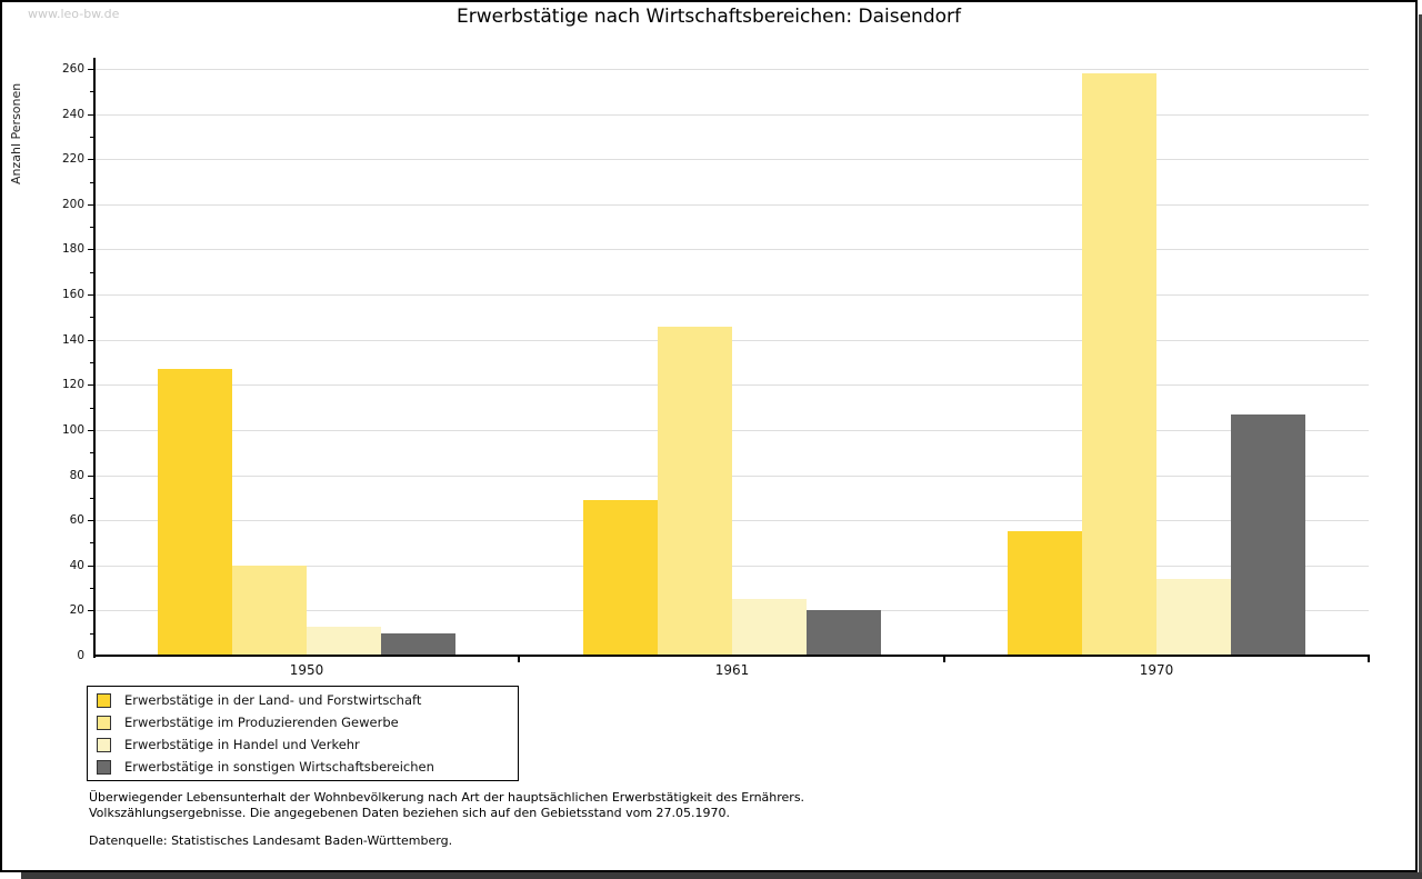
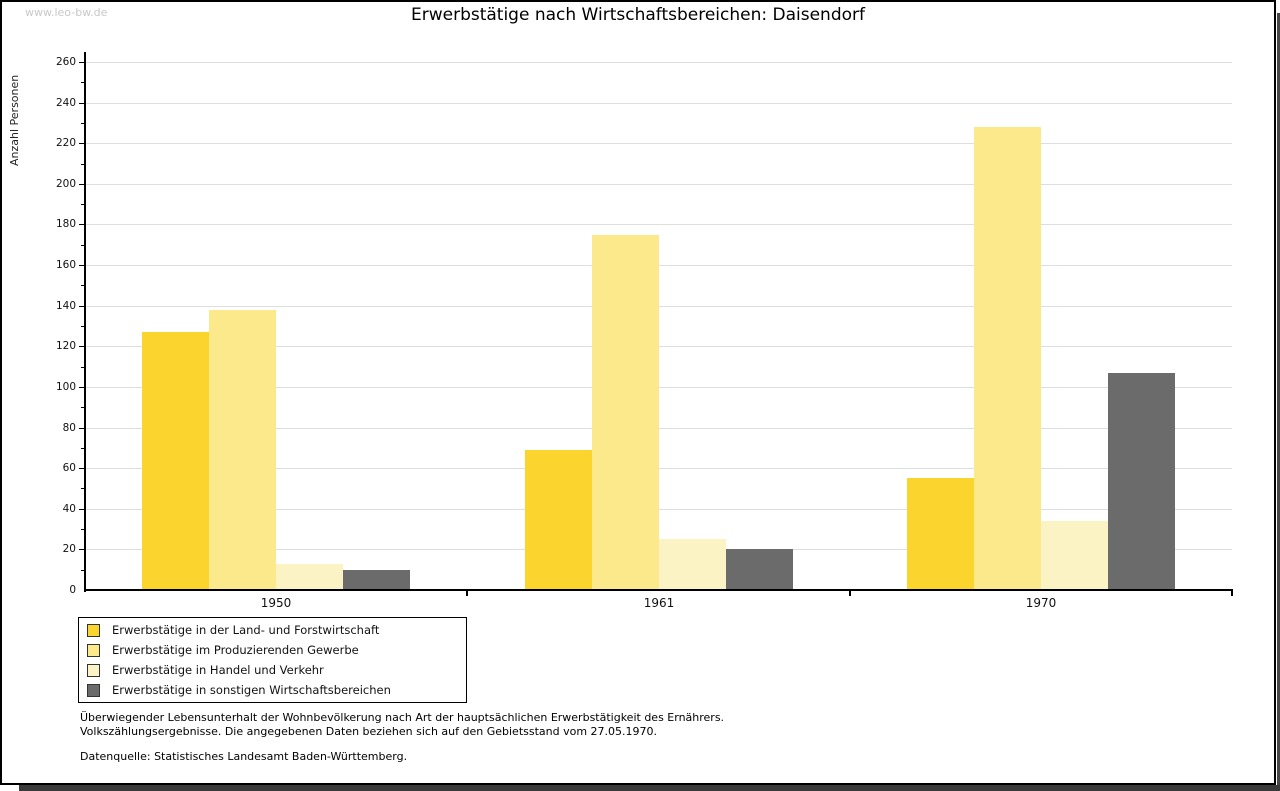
Erwerbstätige im Produzierenden Gewerbe/1950: 40 -> 138
Erwerbstätige im Produzierenden Gewerbe/1961: 146 -> 175
Erwerbstätige im Produzierenden Gewerbe/1970: 258 -> 228
